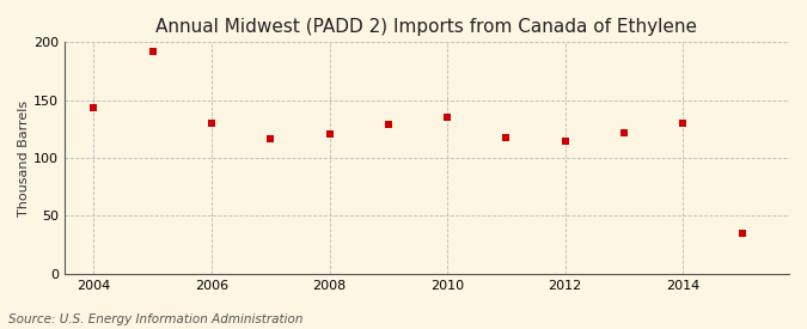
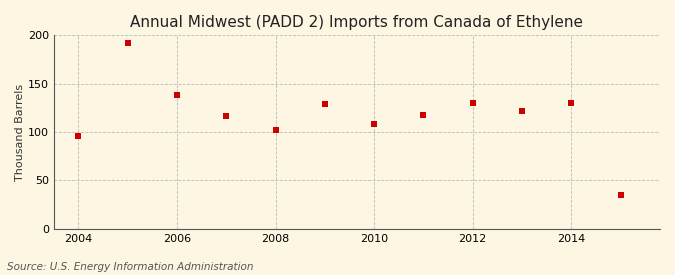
2004: 143 -> 96
2006: 130 -> 138
2008: 121 -> 102
2010: 135 -> 108
2012: 114 -> 130
